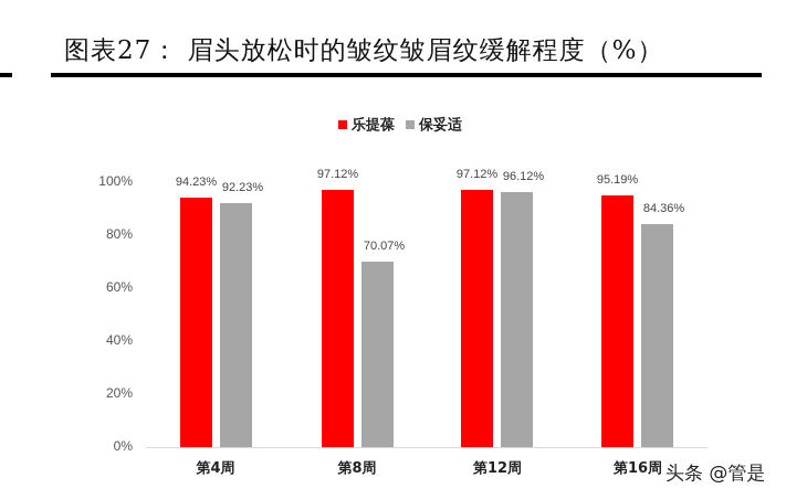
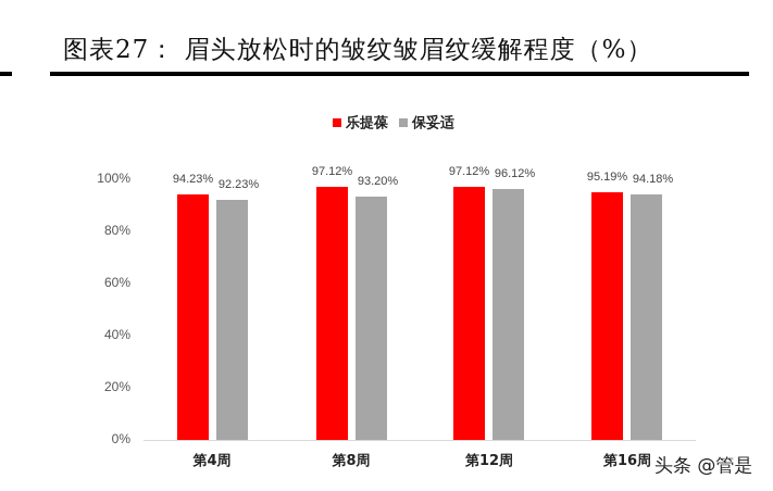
保妥适/第8周: 70.07% -> 93.20%
保妥适/第16周: 84.36% -> 94.18%
